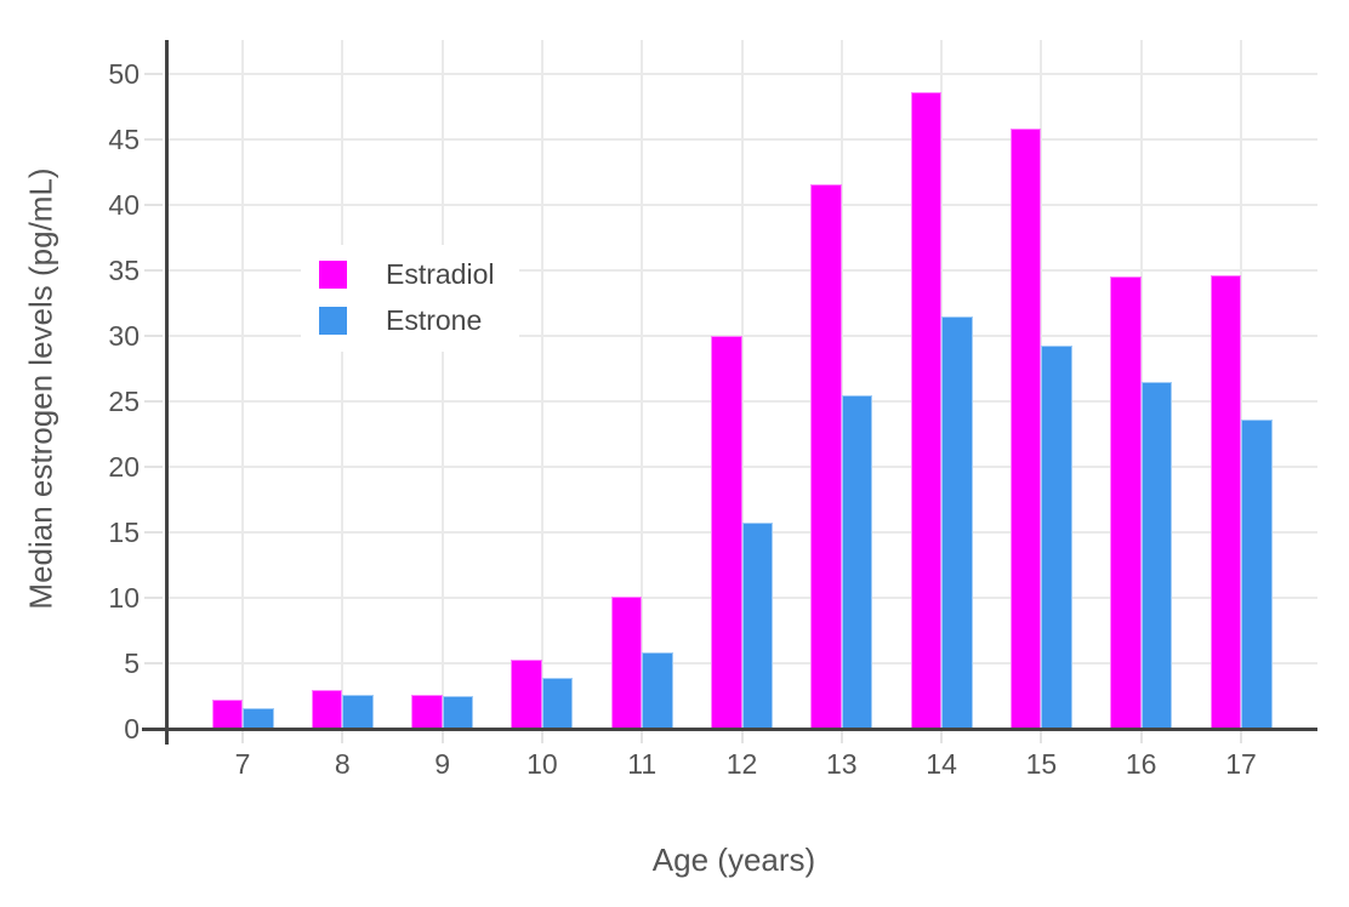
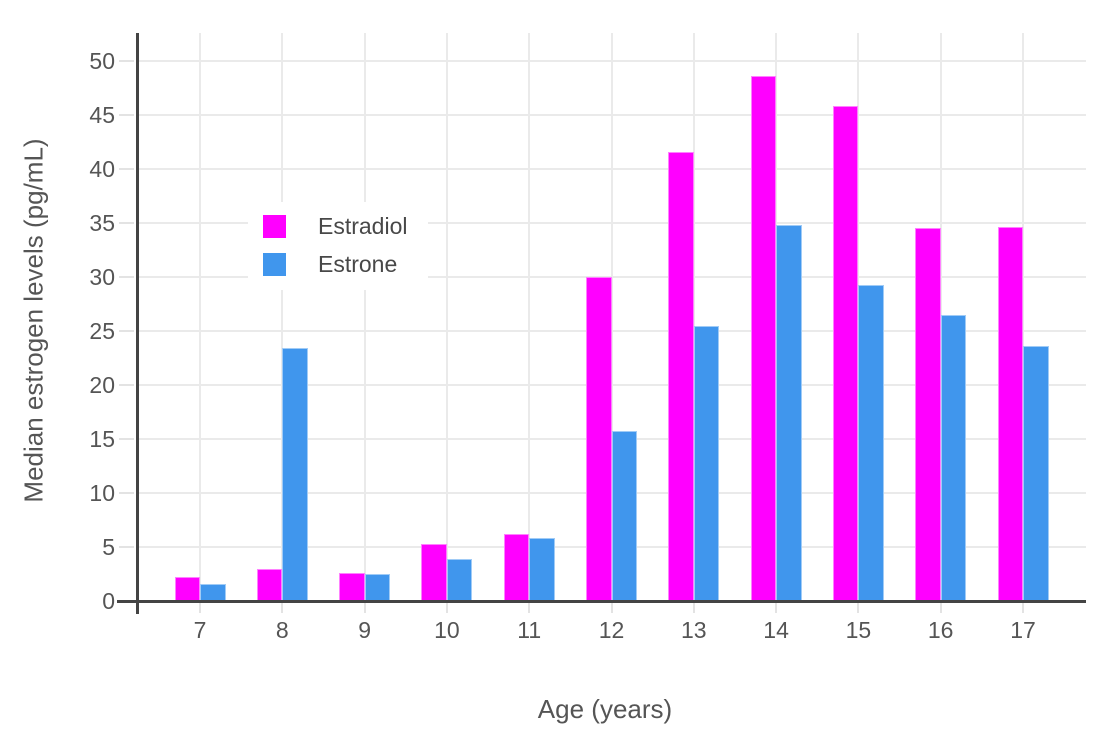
Estrone/8: 2.6 -> 23.4
Estradiol/11: 10.1 -> 6.2
Estrone/14: 31.5 -> 34.8
